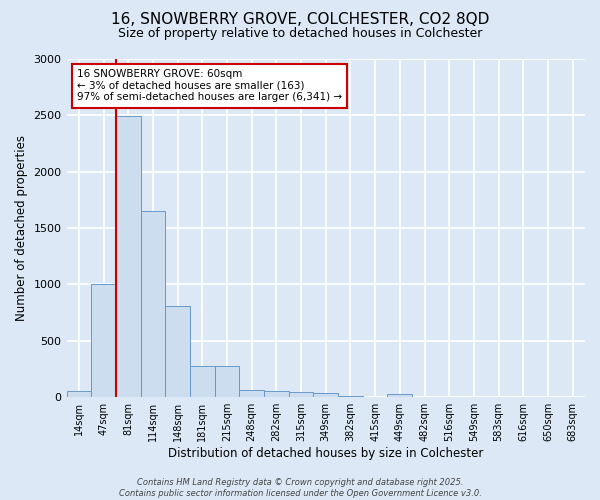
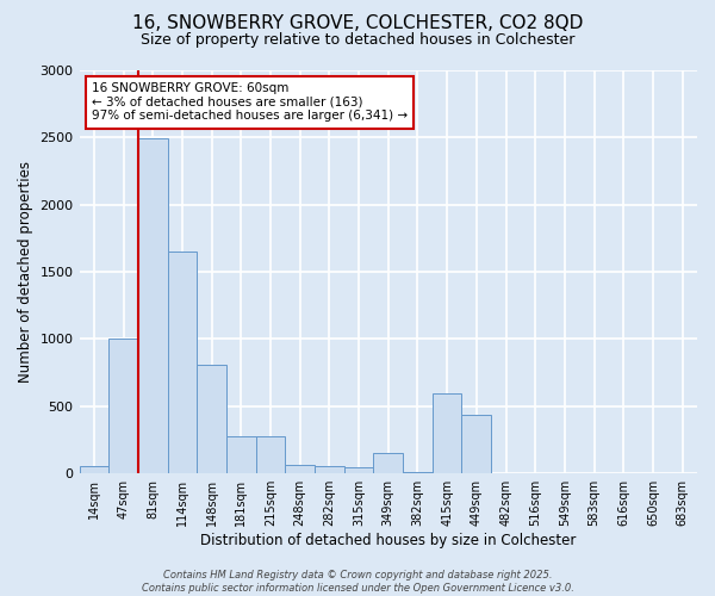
349sqm: 40 -> 150
415sqm: 0 -> 600
449sqm: 30 -> 440
